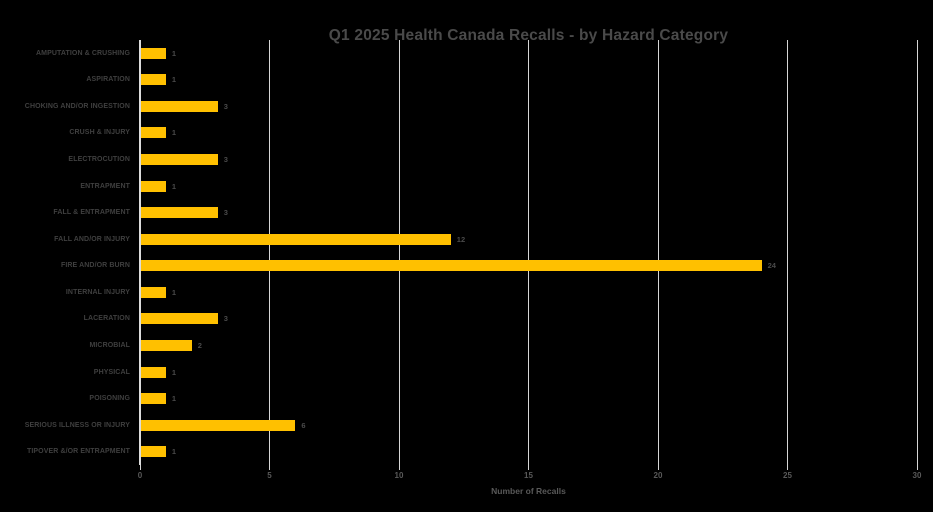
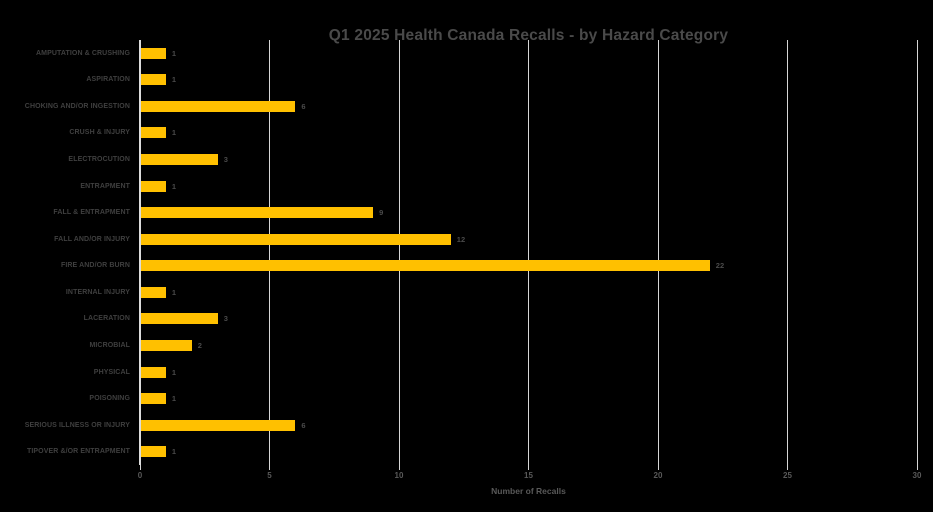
CHOKING AND/OR INGESTION: 3 -> 6
FALL & ENTRAPMENT: 3 -> 9
FIRE AND/OR BURN: 24 -> 22
